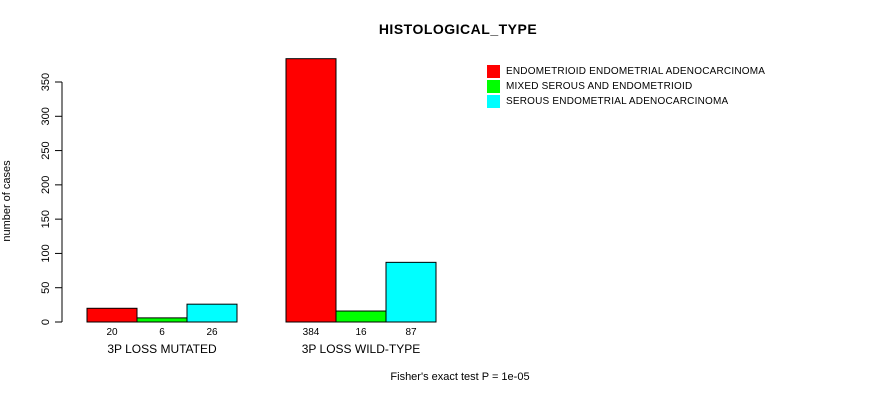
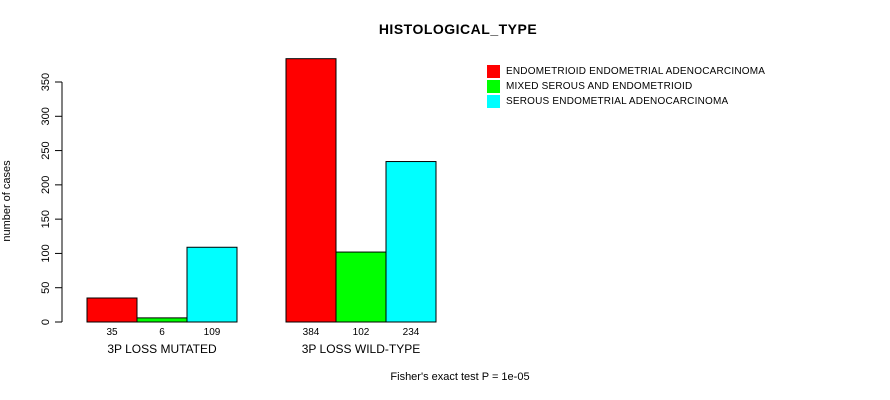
ENDOMETRIOID ENDOMETRIAL ADENOCARCINOMA/3P LOSS MUTATED: 20 -> 35
SEROUS ENDOMETRIAL ADENOCARCINOMA/3P LOSS MUTATED: 26 -> 109
MIXED SEROUS AND ENDOMETRIOID/3P LOSS WILD-TYPE: 16 -> 102
SEROUS ENDOMETRIAL ADENOCARCINOMA/3P LOSS WILD-TYPE: 87 -> 234
